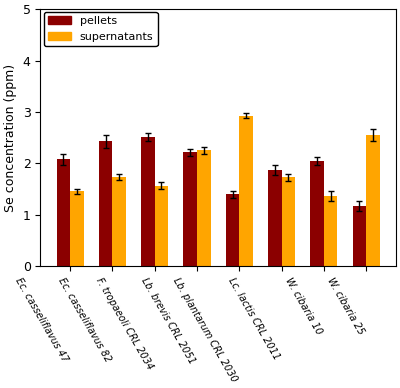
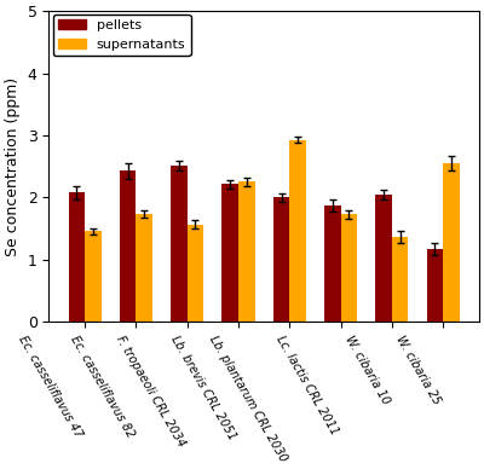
pellets/Lb. plantarum CRL 2030: 1.40 -> 2.00
